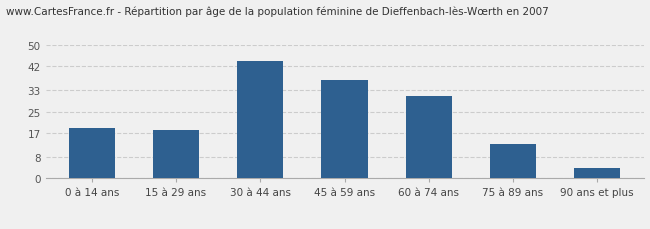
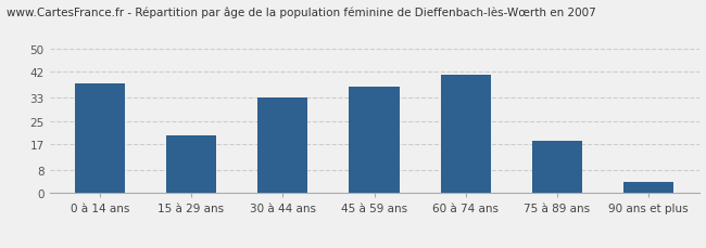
0 à 14 ans: 19 -> 38
15 à 29 ans: 18 -> 20
30 à 44 ans: 44 -> 33
60 à 74 ans: 31 -> 41
75 à 89 ans: 13 -> 18
